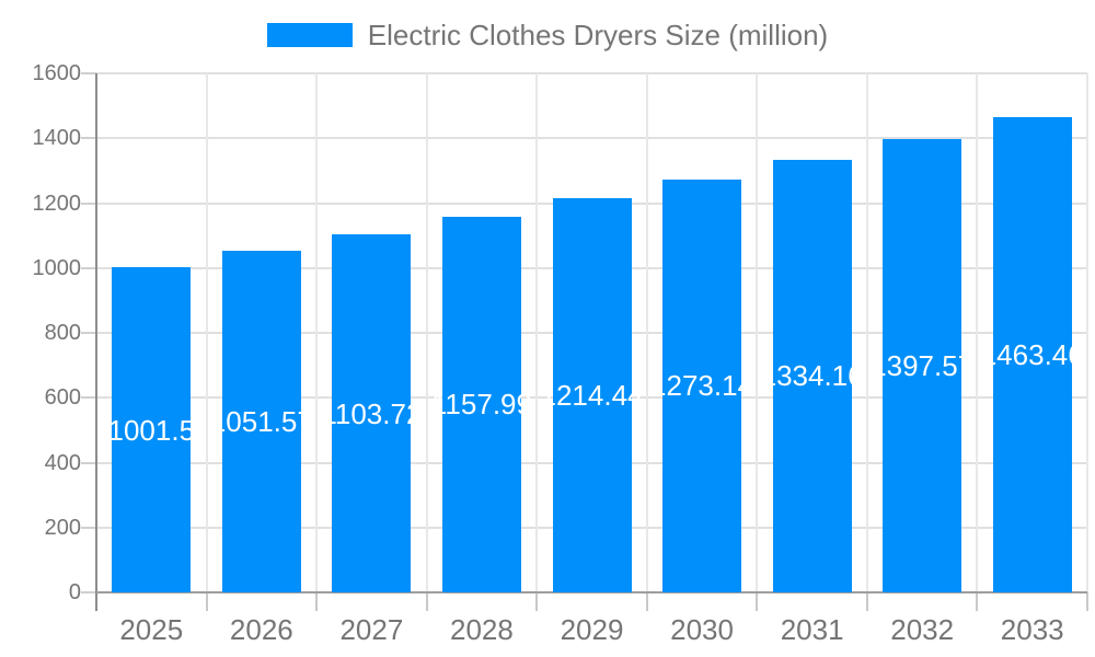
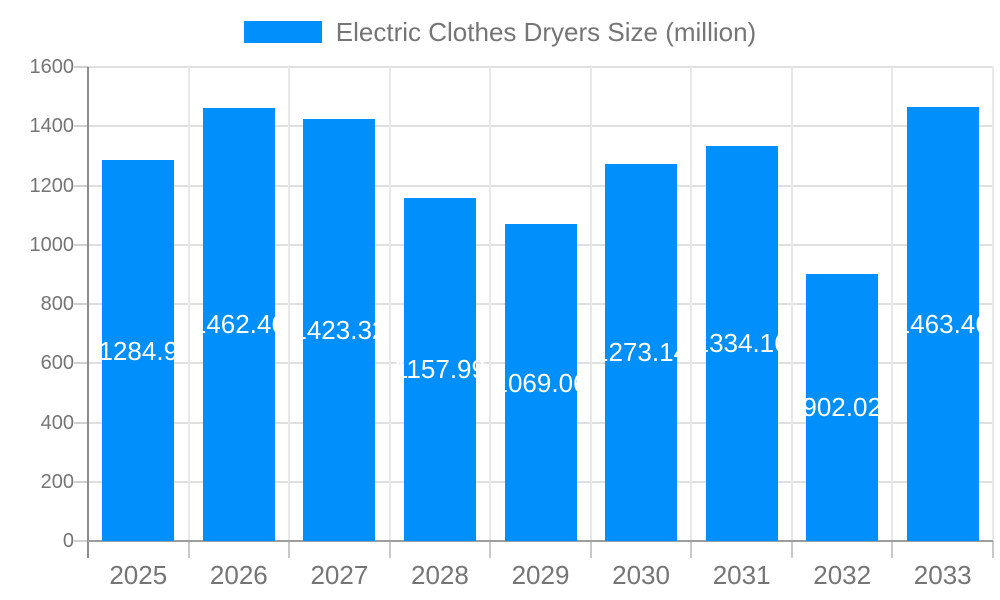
2025: 1001.5 -> 1284.9
2026: 1051.57 -> 1462.46
2027: 1103.72 -> 1423.32
2029: 1214.44 -> 1069.06
2032: 1397.57 -> 902.02
